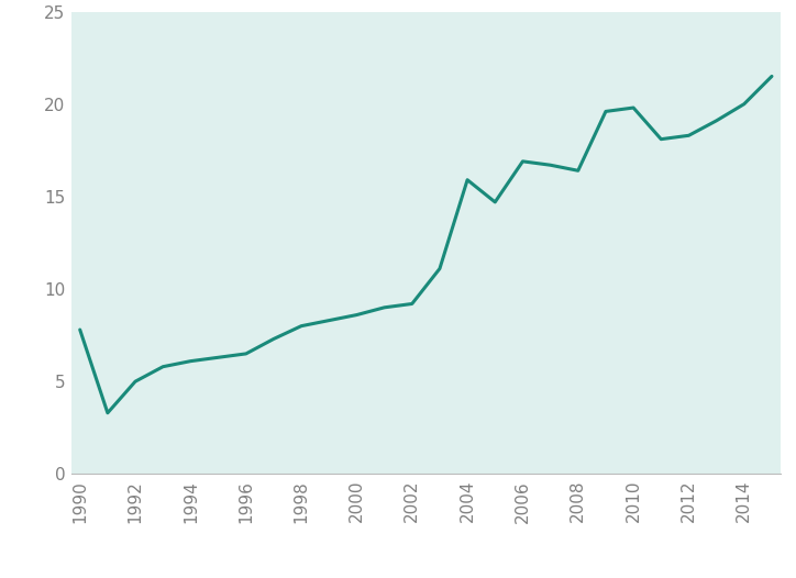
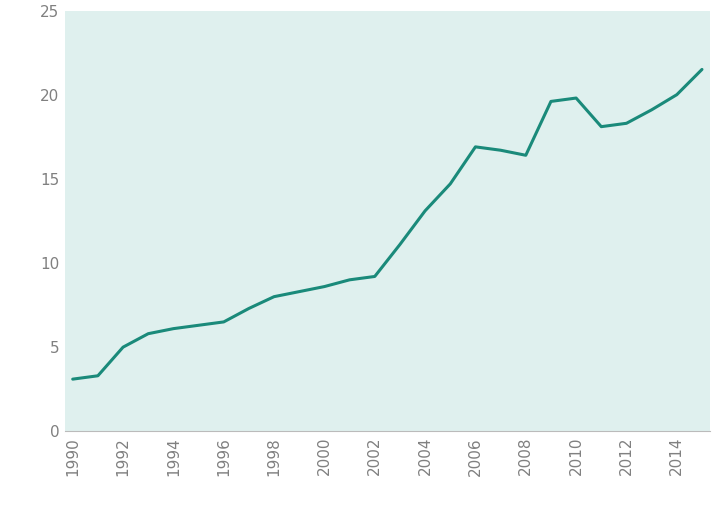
1990: 7.8 -> 3.1
2004: 15.9 -> 13.1
